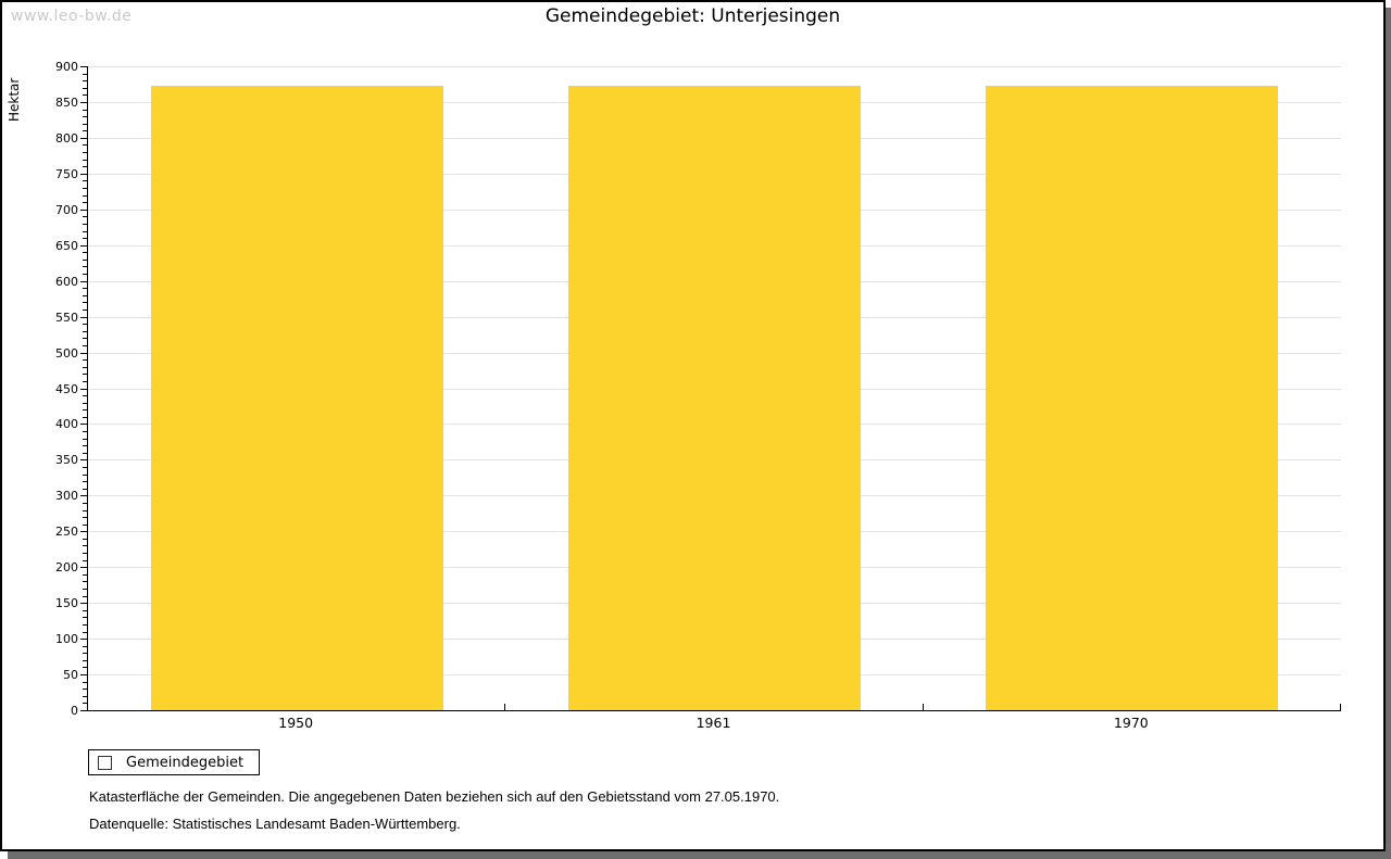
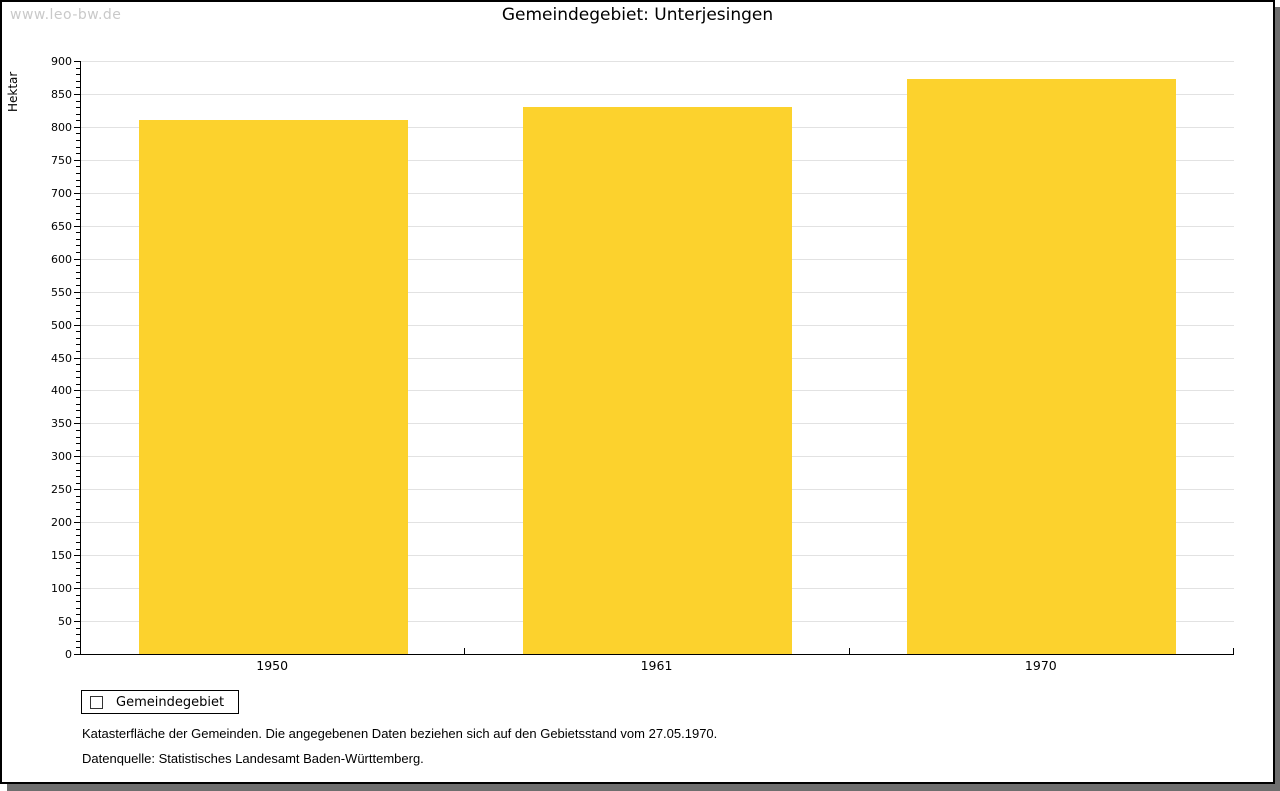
1950: 870 -> 810
1961: 870 -> 830
